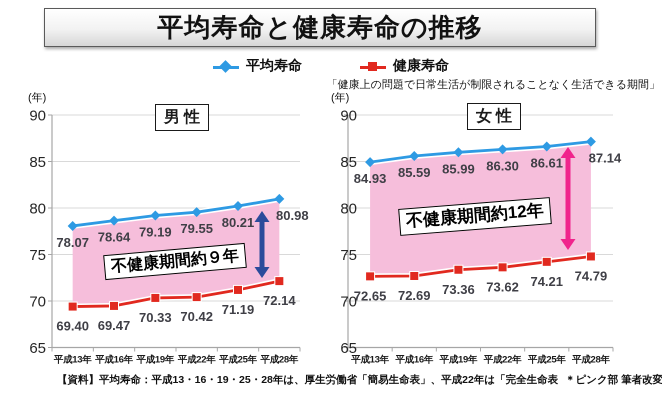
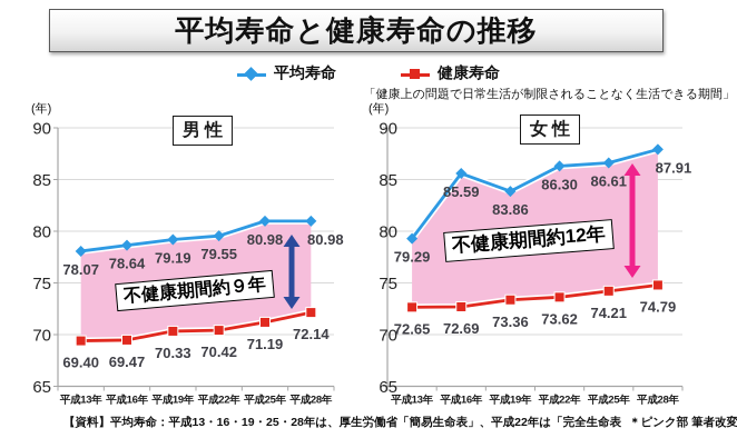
男性/平均寿命/平成25年: 80.21 -> 80.98
女性/平均寿命/平成13年: 84.93 -> 79.29
女性/平均寿命/平成19年: 85.99 -> 83.86
女性/平均寿命/平成28年: 87.14 -> 87.91
